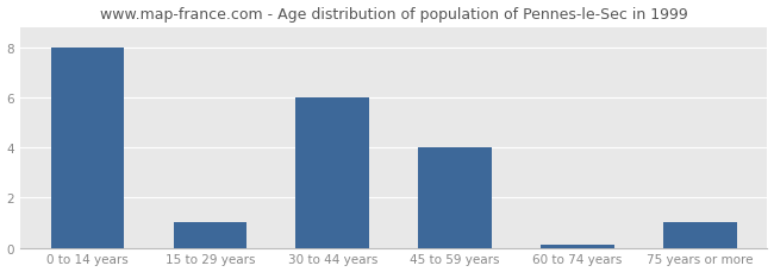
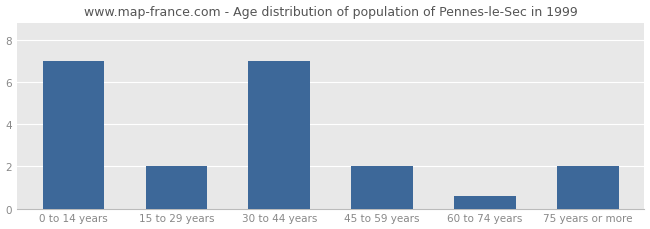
0 to 14 years: 8.0 -> 7.0
15 to 29 years: 1.0 -> 2.0
30 to 44 years: 6.0 -> 7.0
45 to 59 years: 4.0 -> 2.0
60 to 74 years: 0.1 -> 0.6
75 years or more: 1.0 -> 2.0
